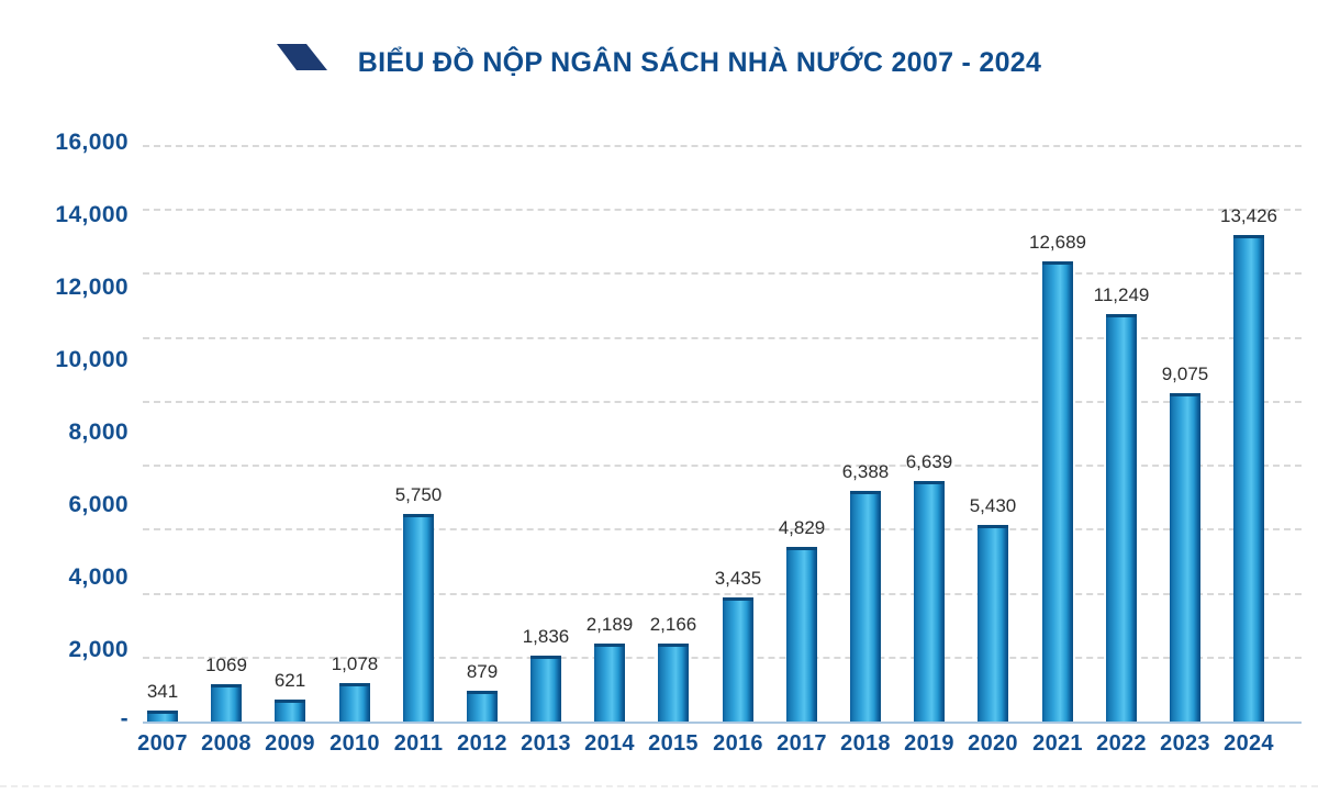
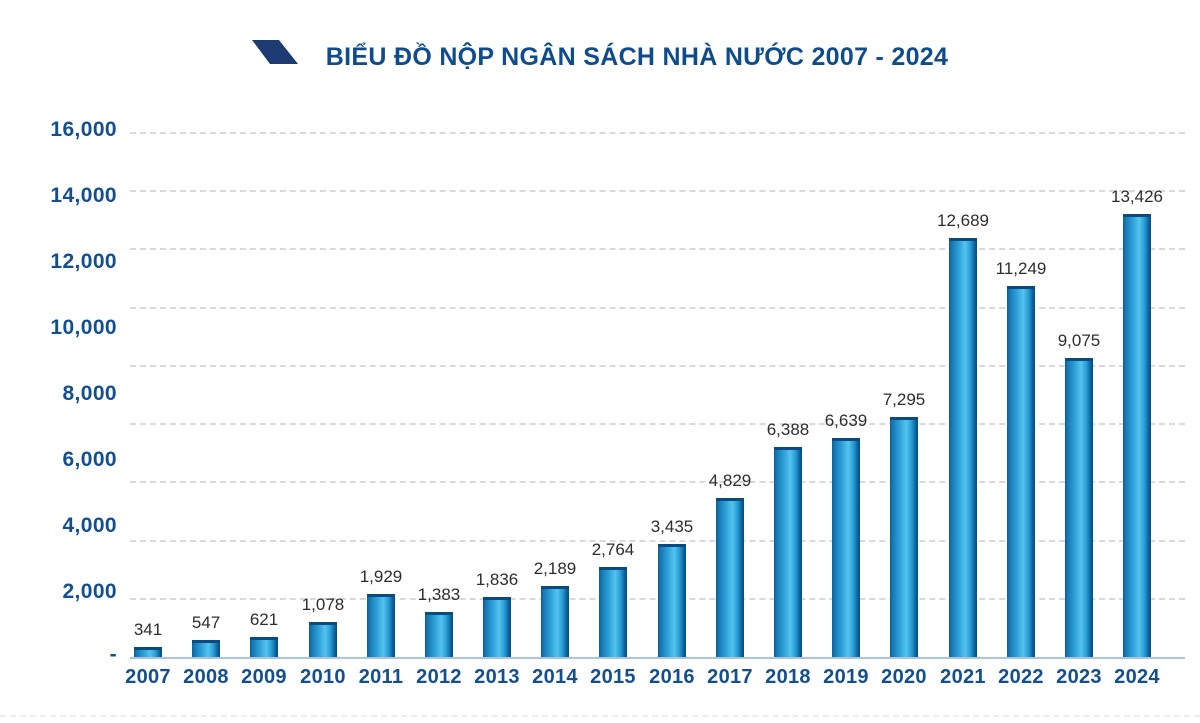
2008: 1069 -> 547
2011: 5,750 -> 1,929
2012: 879 -> 1,383
2015: 2,166 -> 2,764
2020: 5,430 -> 7,295
